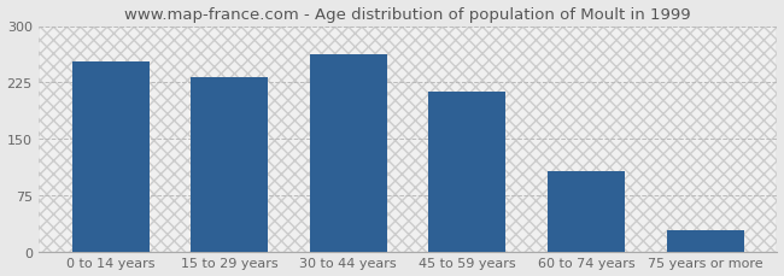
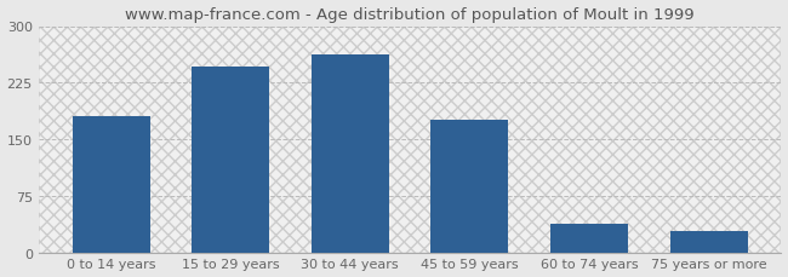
0 to 14 years: 253 -> 180
15 to 29 years: 232 -> 246
45 to 59 years: 213 -> 176
60 to 74 years: 107 -> 38
